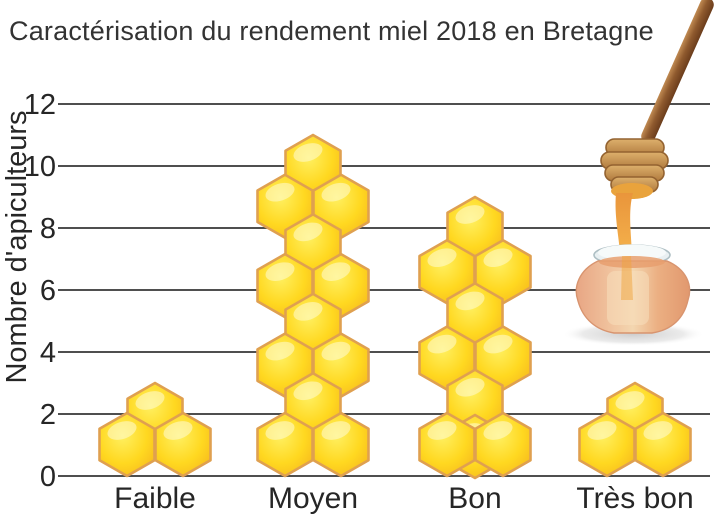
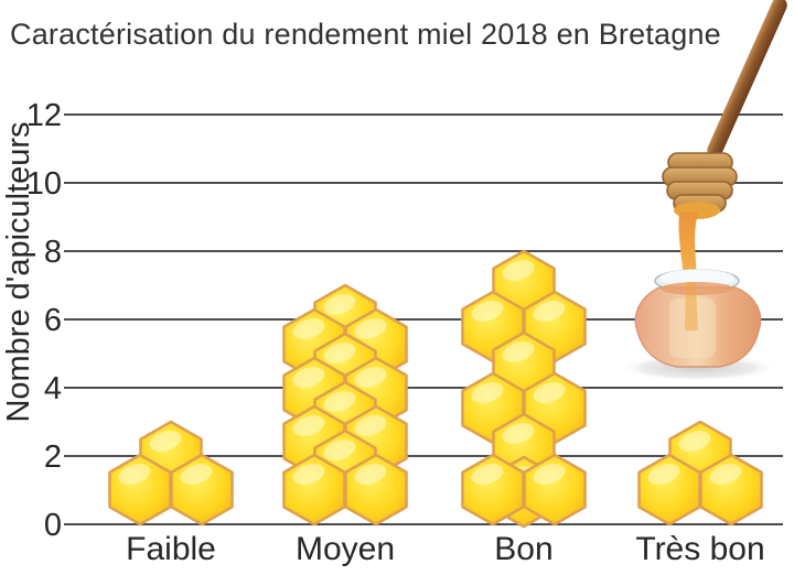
Moyen: 11 -> 7
Bon: 9 -> 8
